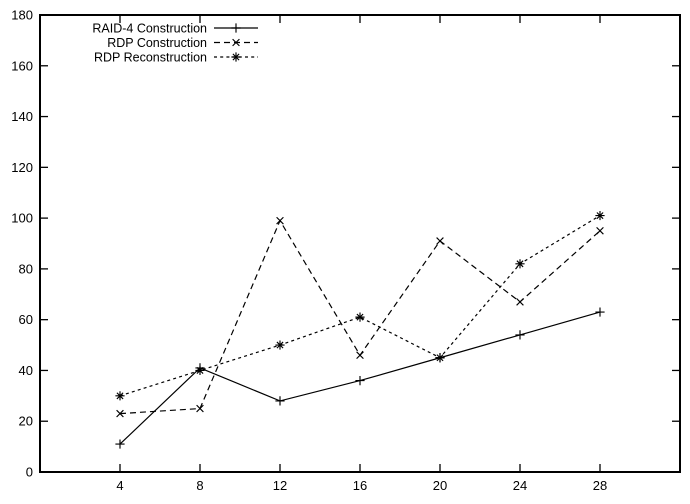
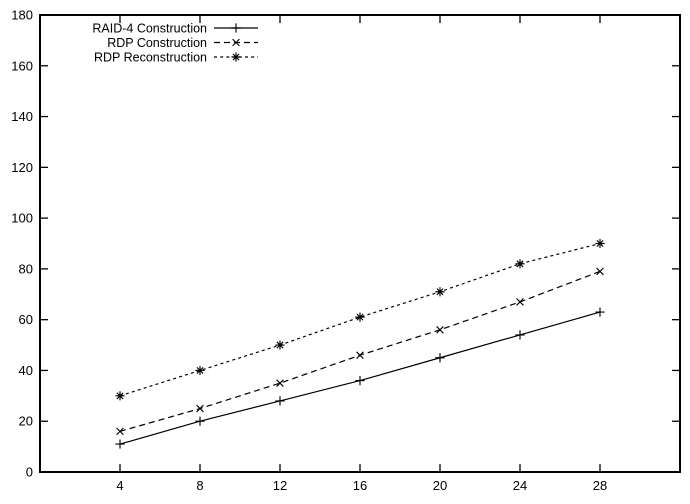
RDP Construction/4: 23 -> 16
RAID-4 Construction/8: 41 -> 20
RDP Construction/12: 99 -> 35
RDP Construction/20: 91 -> 56
RDP Reconstruction/20: 45 -> 71
RDP Construction/28: 95 -> 79
RDP Reconstruction/28: 101 -> 90
